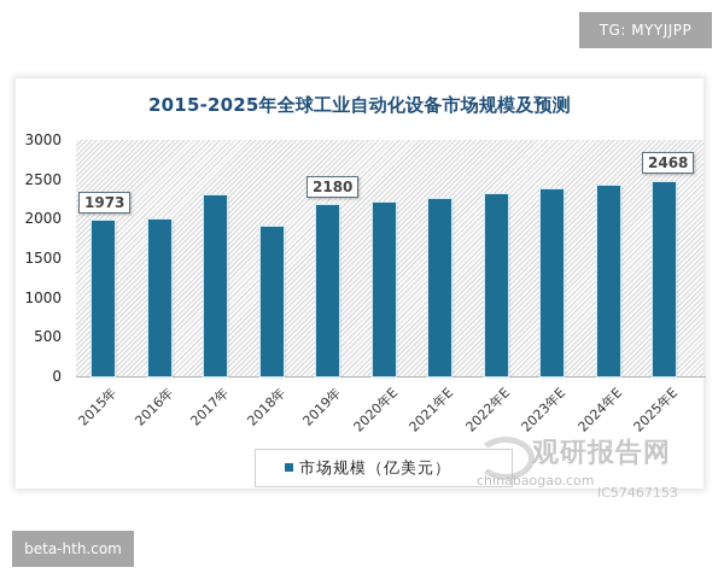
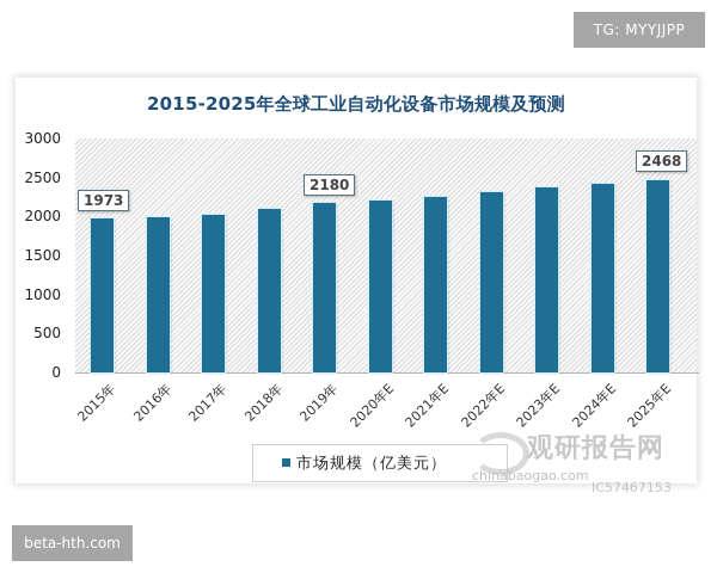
2017年: 2300 -> 2000
2018年: 1900 -> 2100
